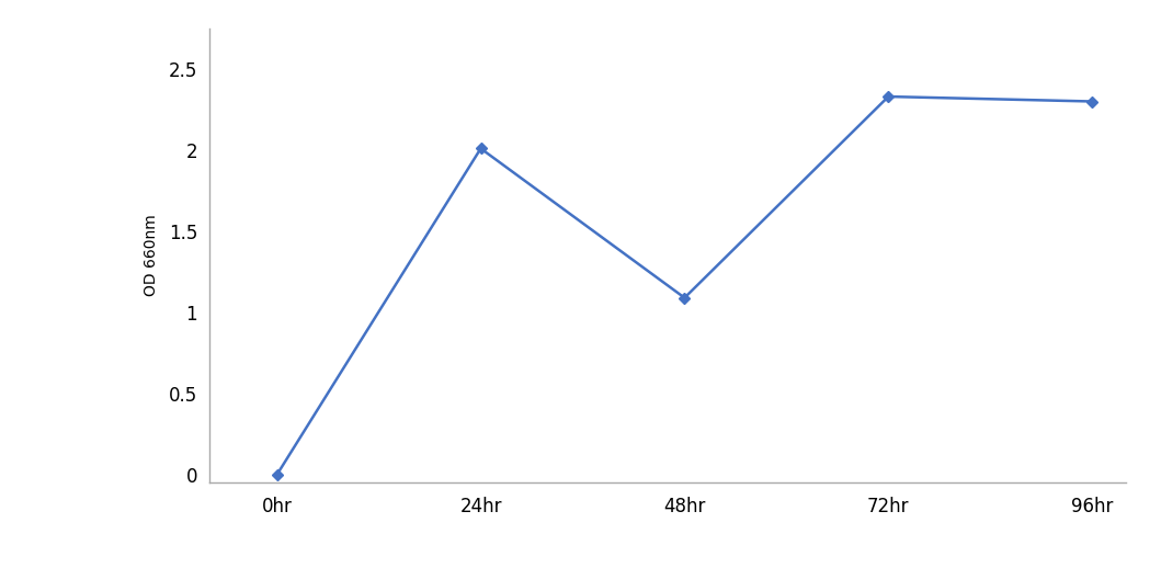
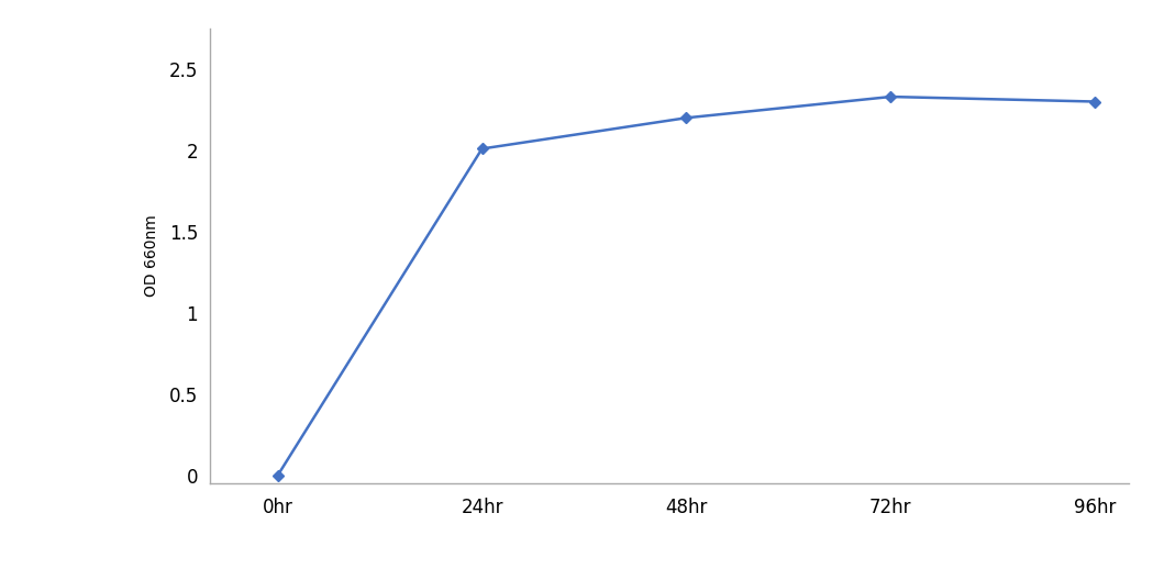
48hr: 1.09 -> 2.20
